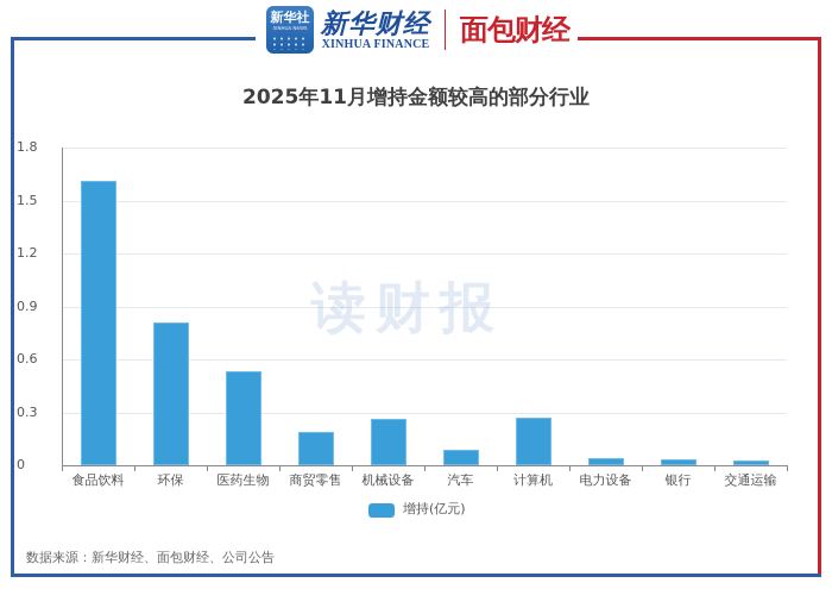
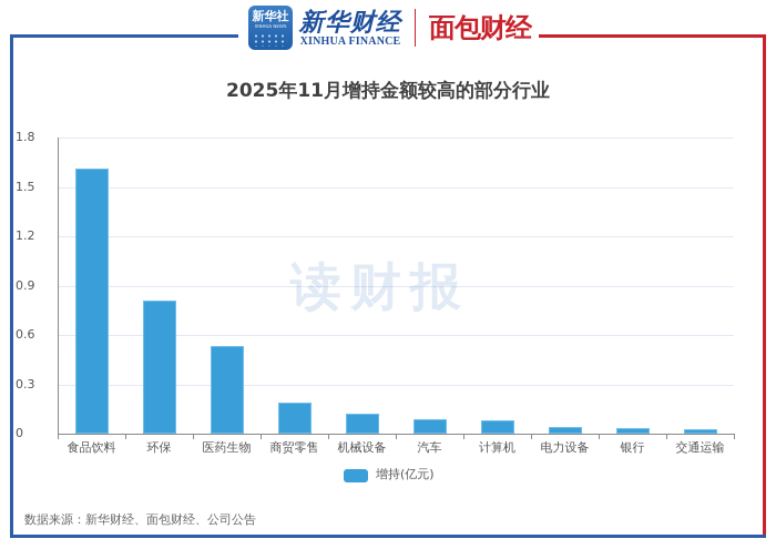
机械设备: 0.26 -> 0.12
计算机: 0.27 -> 0.08
